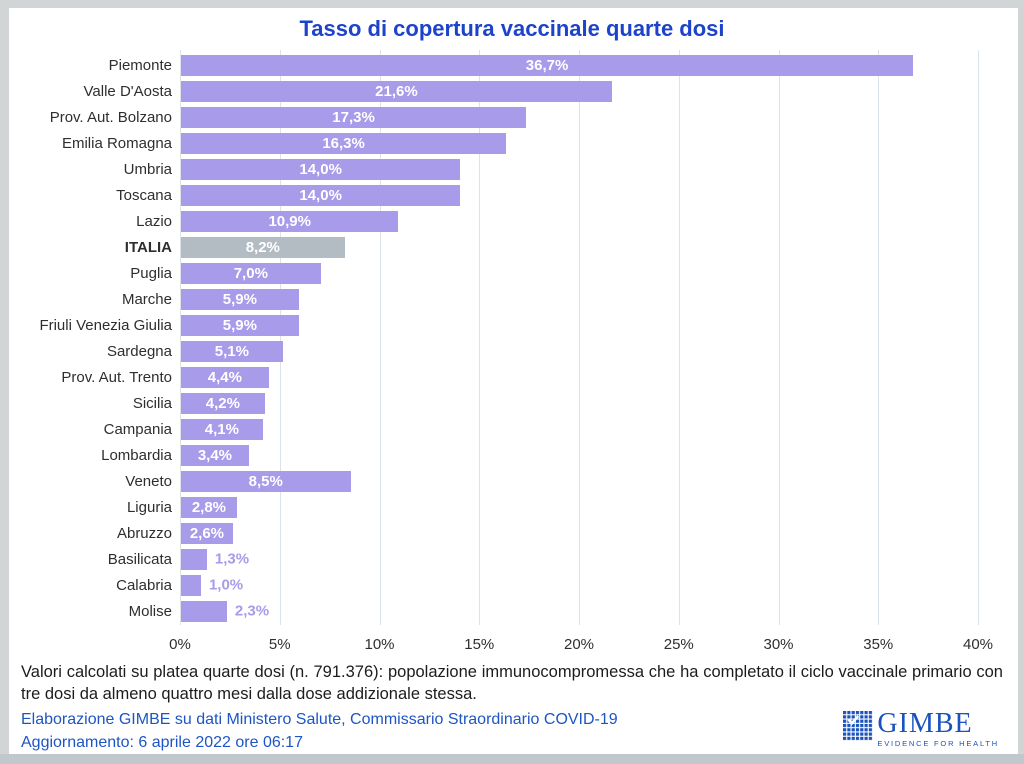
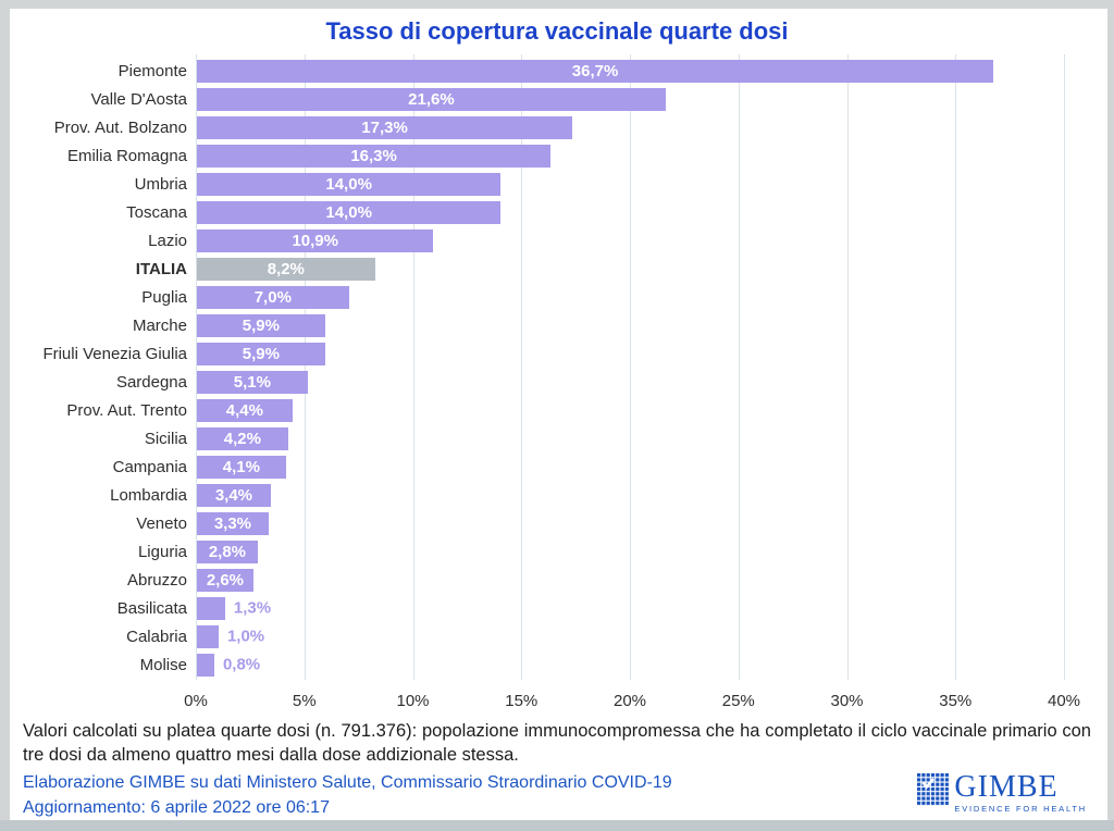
Veneto: 8,5% -> 3,3%
Molise: 2,3% -> 0,8%
